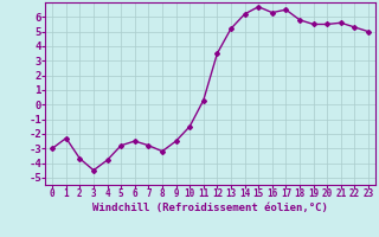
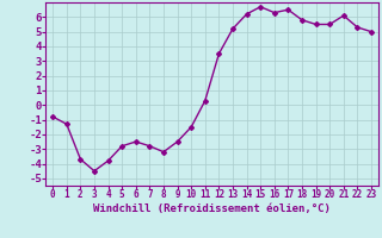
0: -3.0 -> -0.8
1: -2.3 -> -1.3
21: 5.6 -> 6.1
